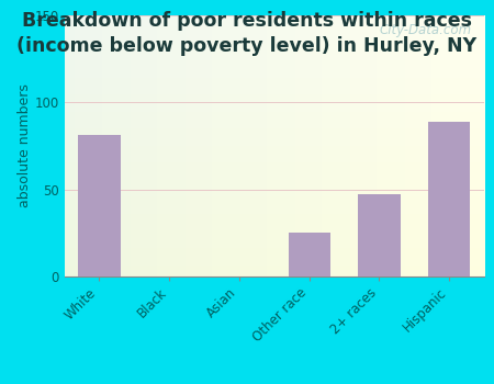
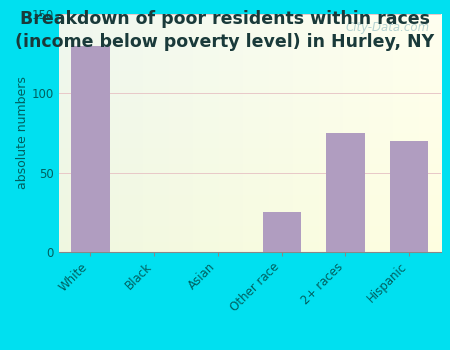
White: 81 -> 130
2+ races: 47 -> 75
Hispanic: 89 -> 70
